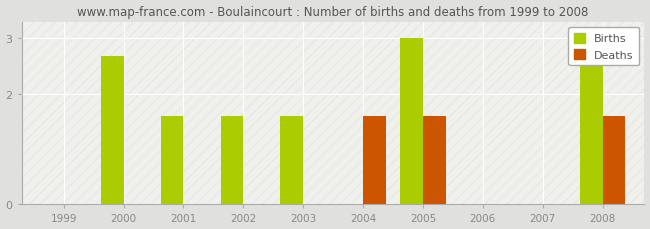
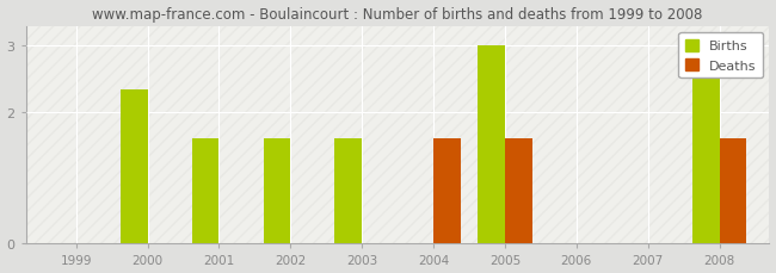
Births/2000: 2.68 -> 2.33
